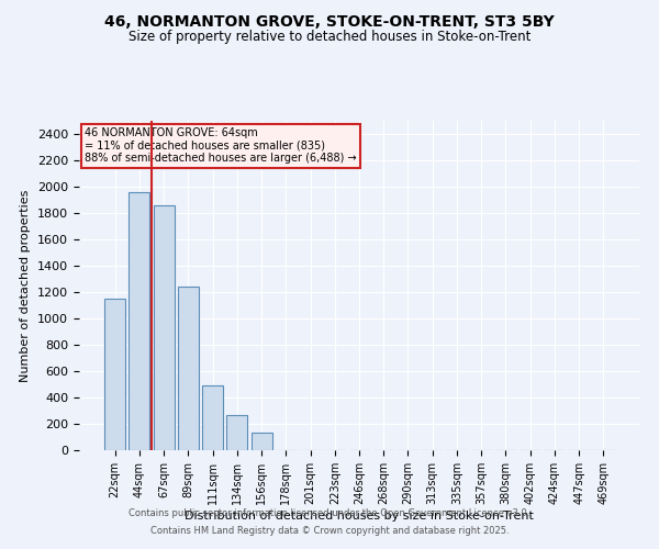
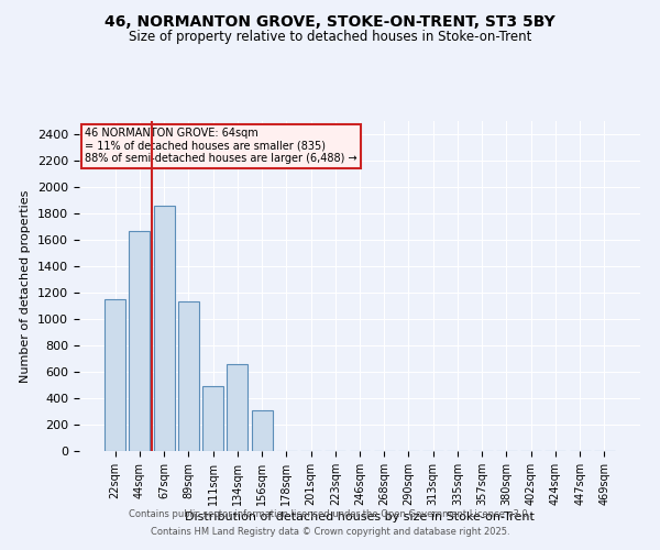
44sqm: 1960 -> 1670
89sqm: 1240 -> 1130
134sqm: 260 -> 660
156sqm: 130 -> 310
